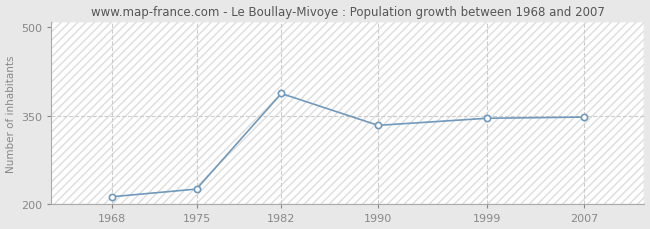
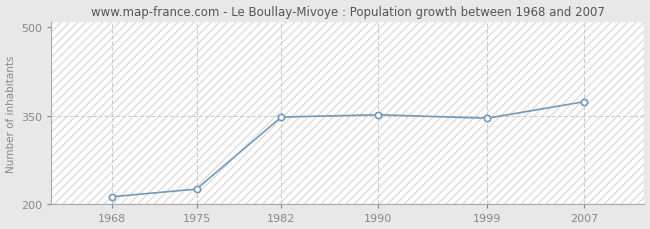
1982: 388 -> 348
1990: 334 -> 352
2007: 348 -> 374
